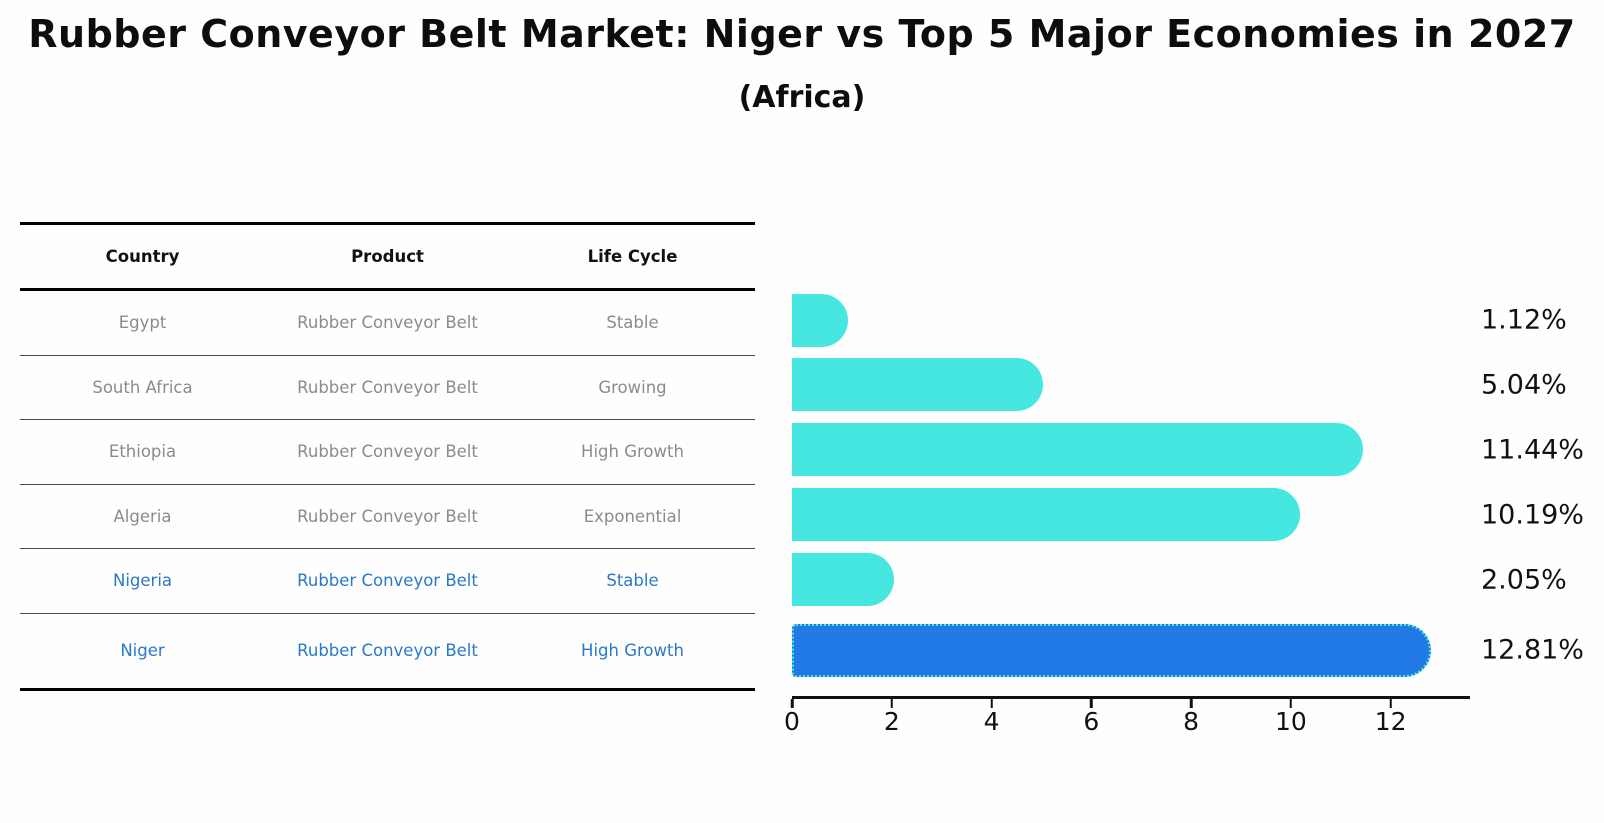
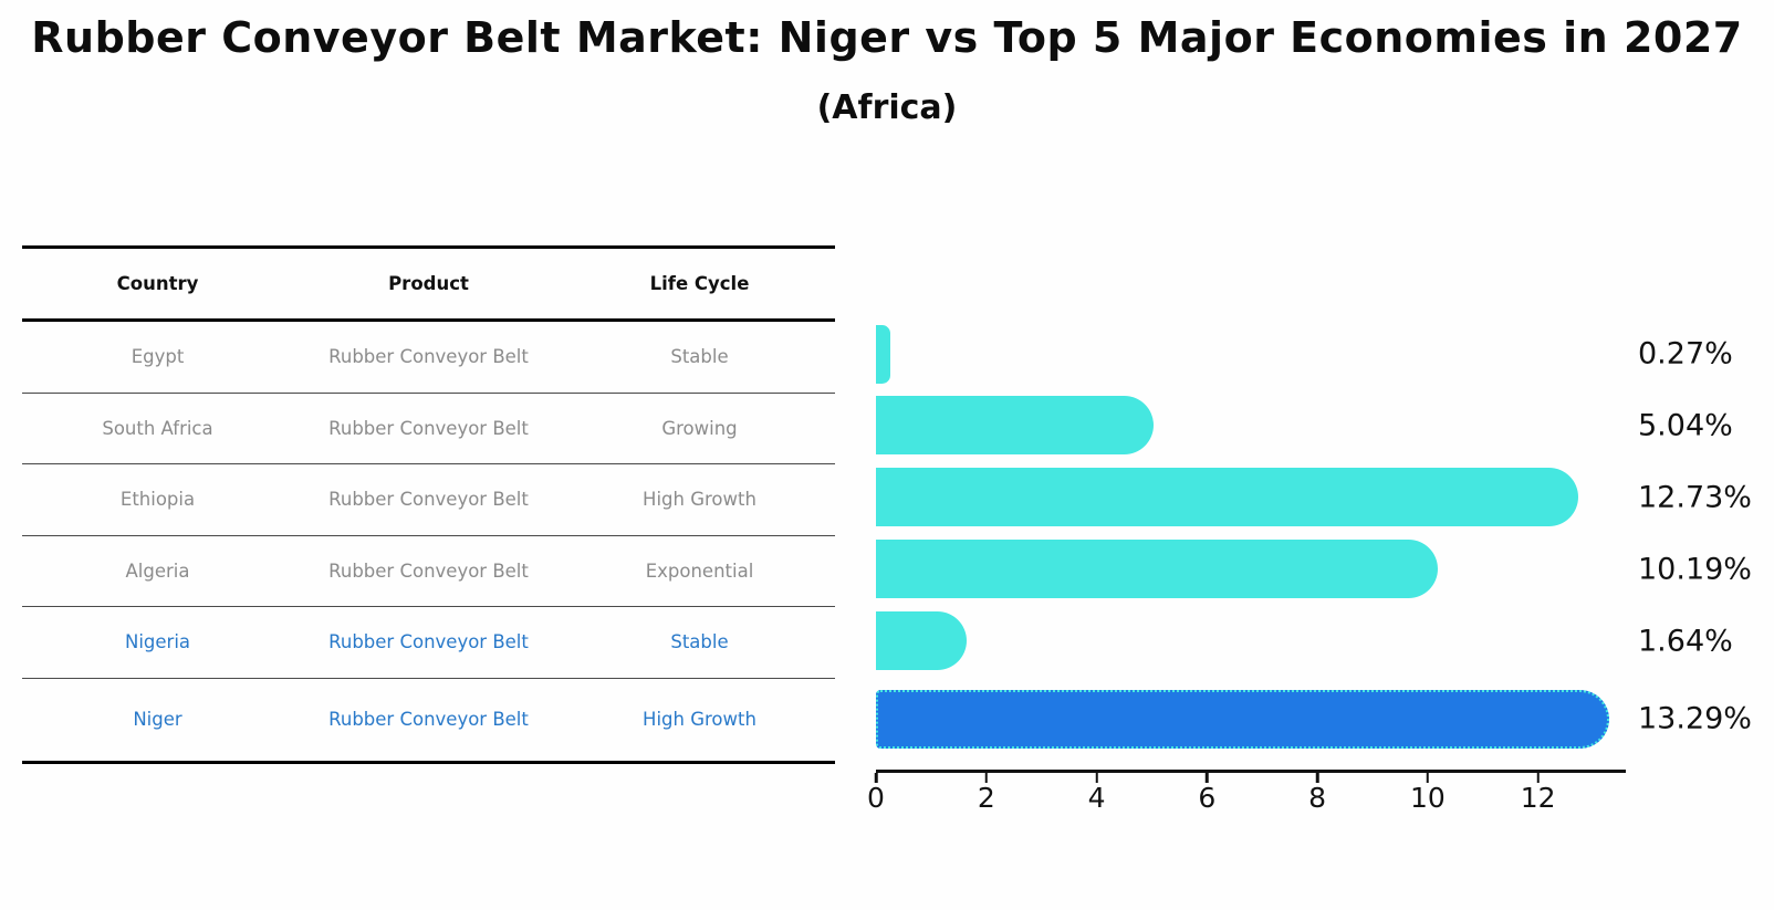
Egypt: 1.12% -> 0.27%
Ethiopia: 11.44% -> 12.73%
Nigeria: 2.05% -> 1.64%
Niger: 12.81% -> 13.29%
